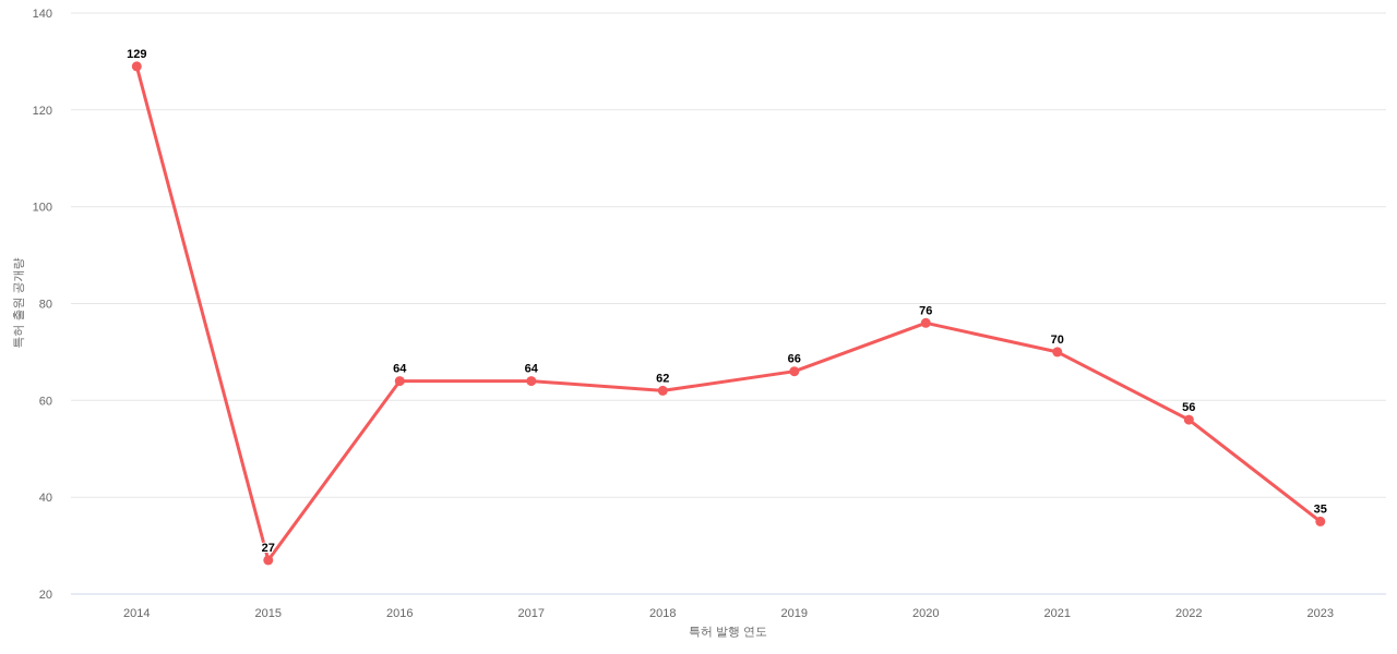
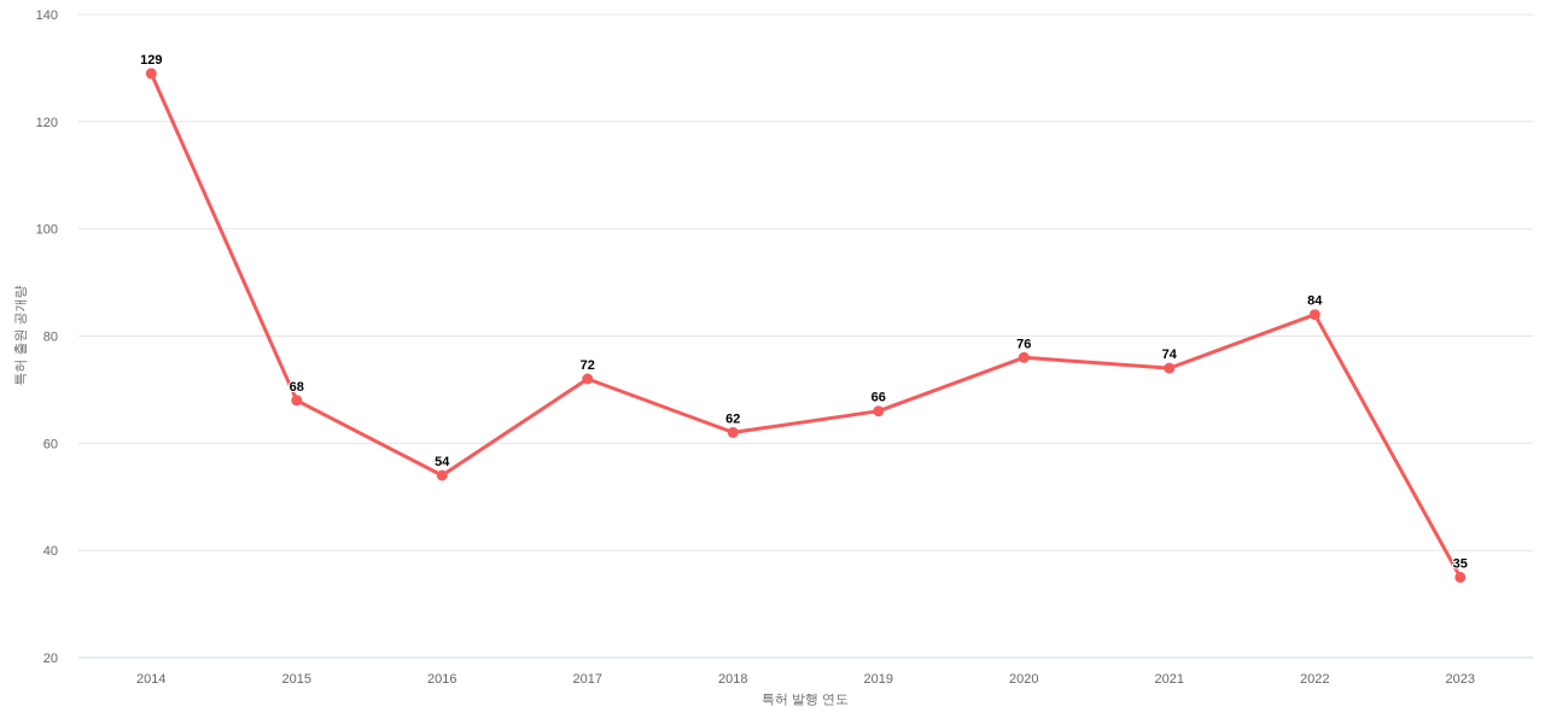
2015: 27 -> 68
2016: 64 -> 54
2017: 64 -> 72
2021: 70 -> 74
2022: 56 -> 84
